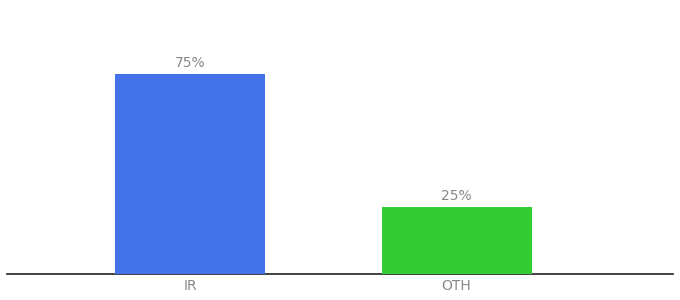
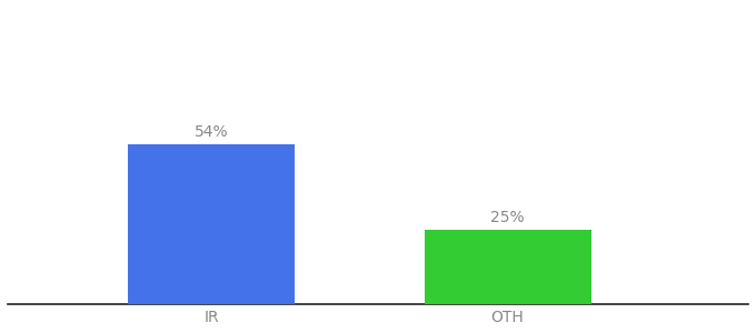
IR: 75% -> 54%
